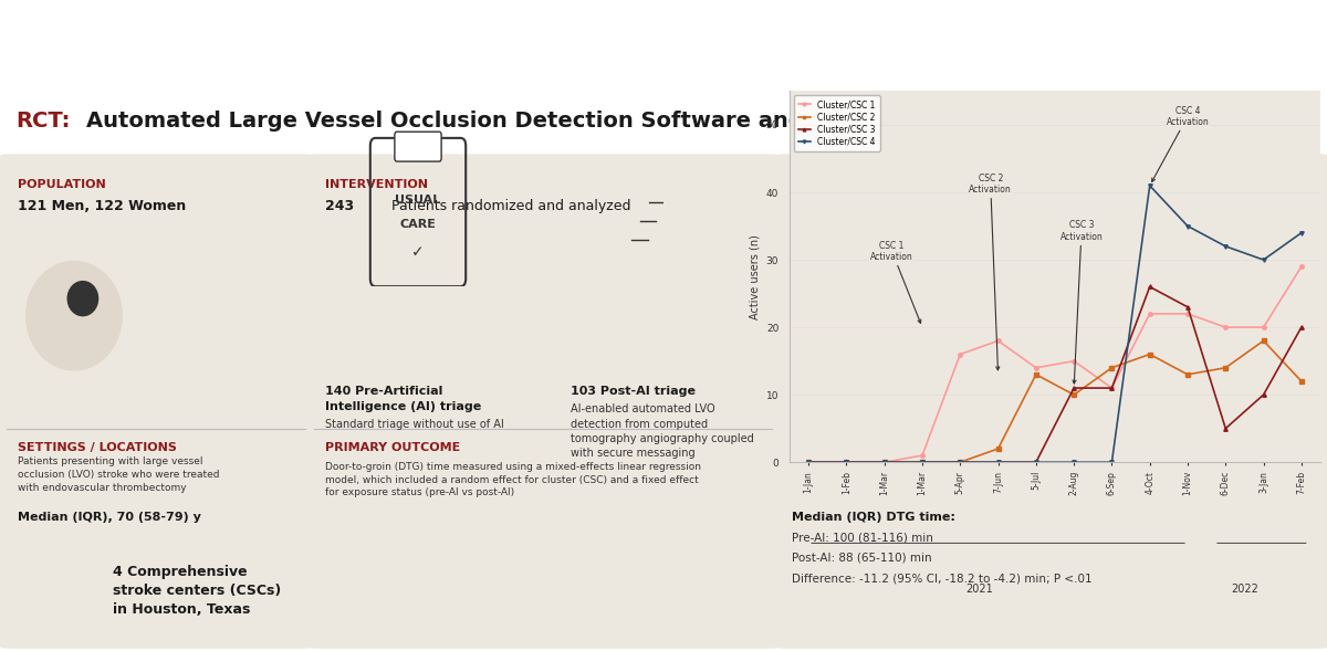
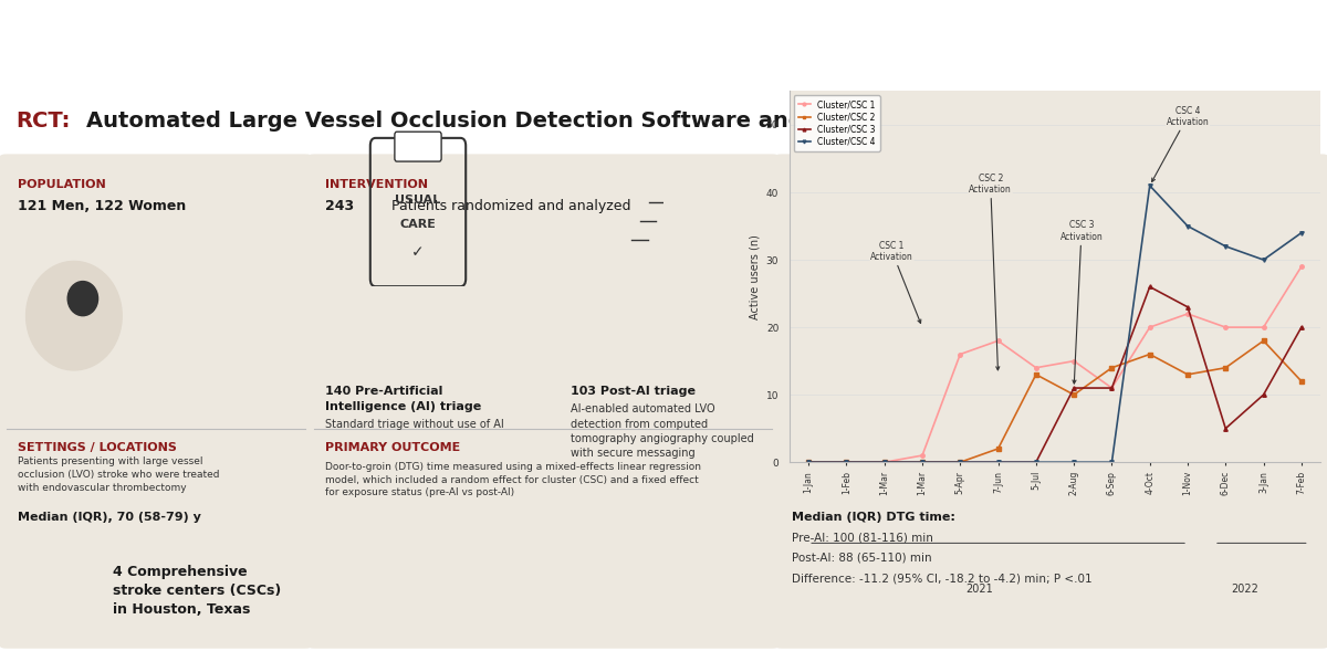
Cluster/CSC 1/4-Oct: 22 -> 20
